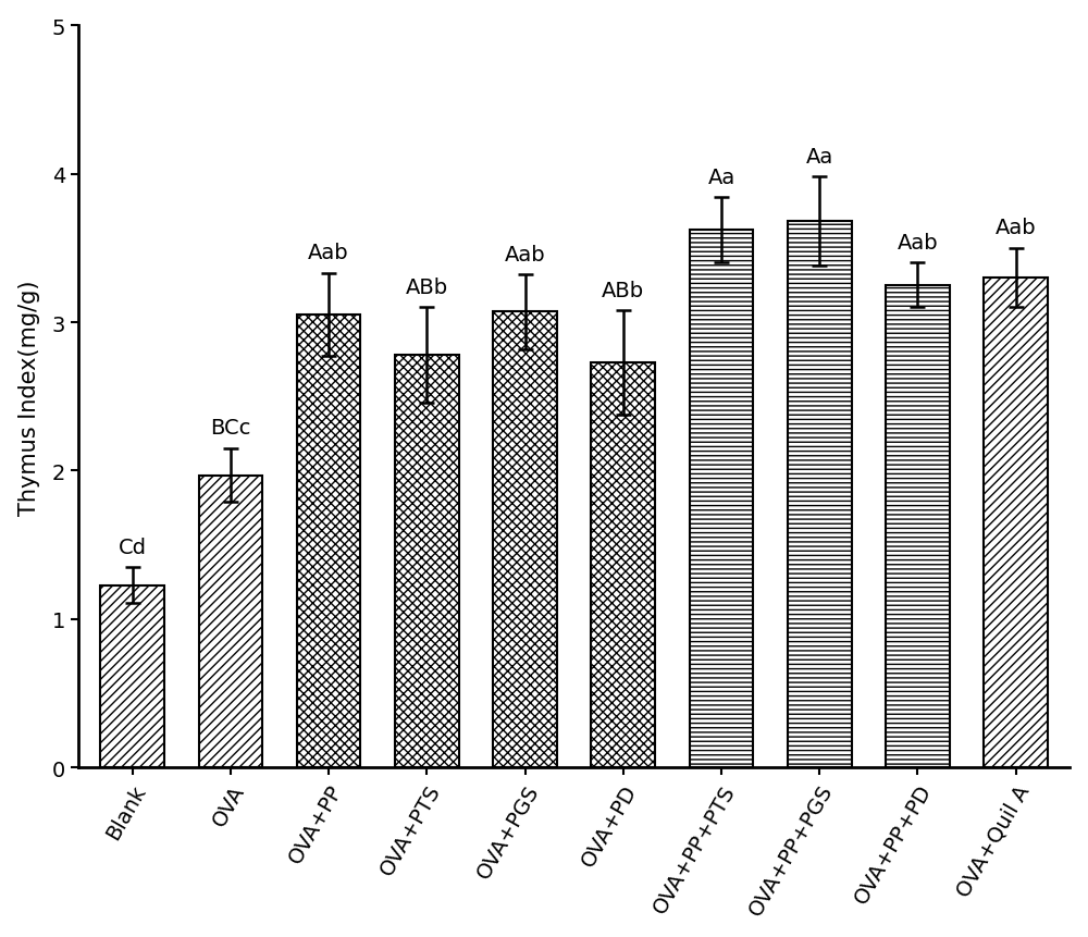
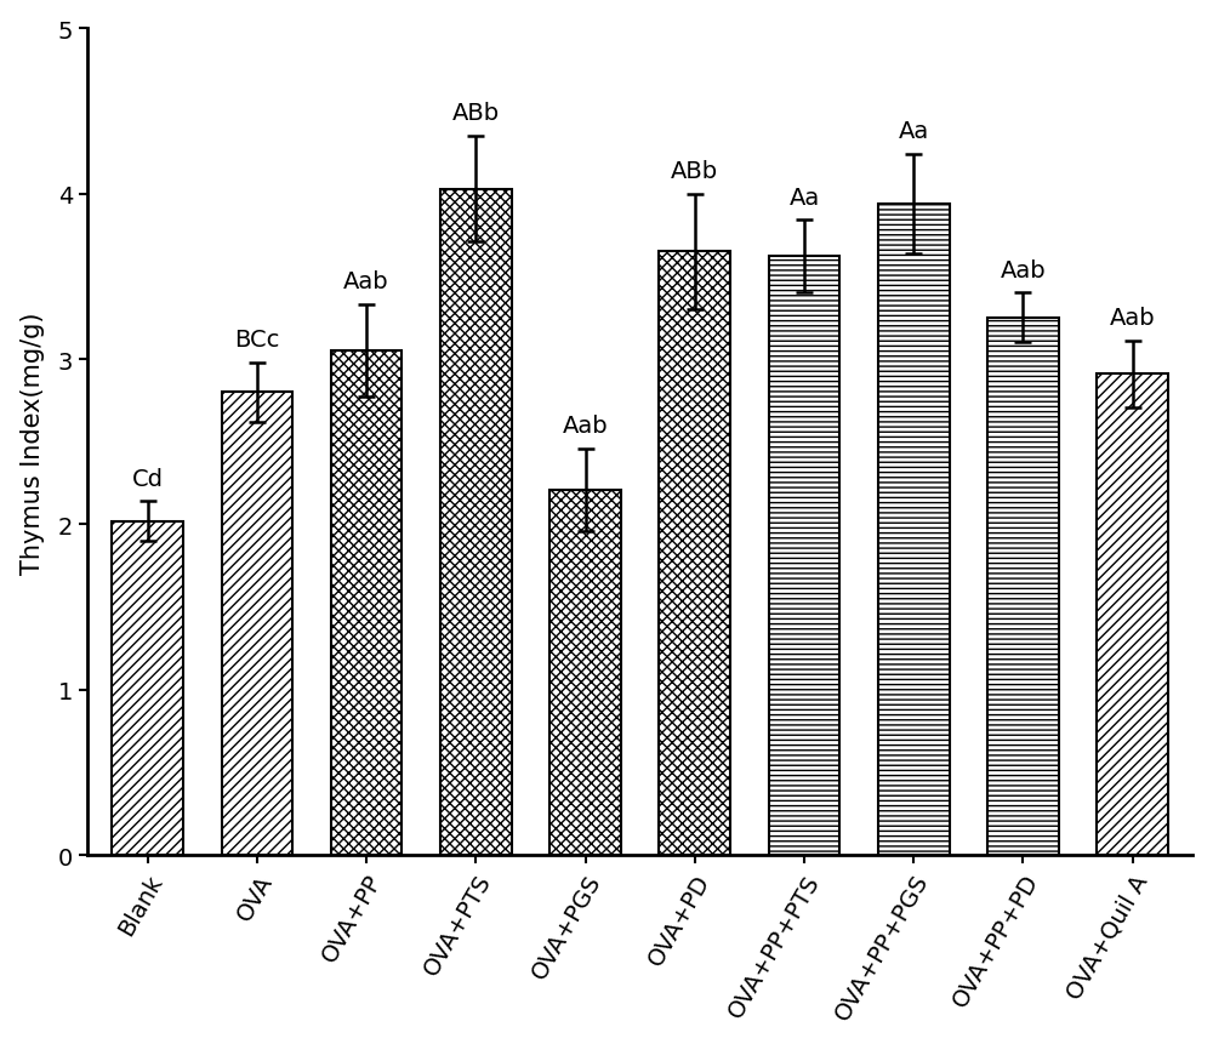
Blank: 1.23 -> 2.02
OVA: 1.97 -> 2.80
OVA+PTS: 2.78 -> 4.03
OVA+PGS: 3.07 -> 2.21
OVA+PD: 2.73 -> 3.65
OVA+PP+PGS: 3.68 -> 3.94
OVA+Quil A: 3.30 -> 2.91
